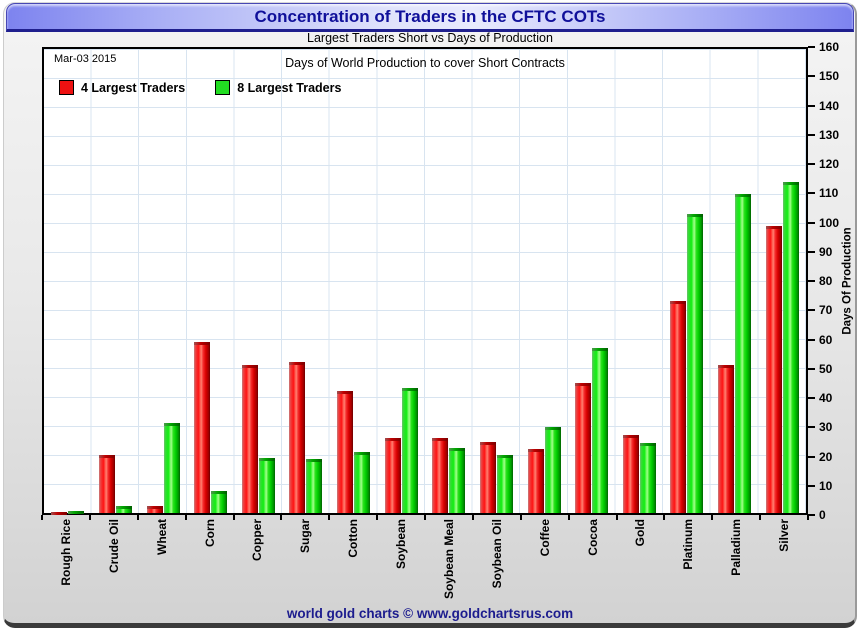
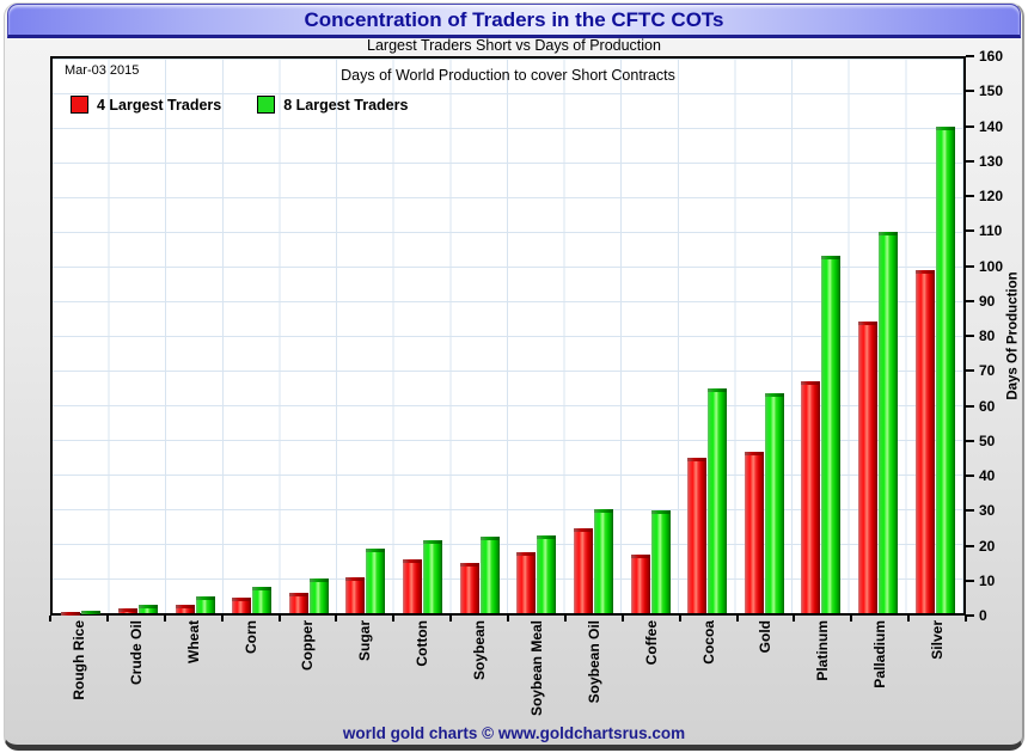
4 Largest Traders/Crude Oil: 20 -> 2
8 Largest Traders/Wheat: 31 -> 5
4 Largest Traders/Corn: 59 -> 5
4 Largest Traders/Copper: 51 -> 6
8 Largest Traders/Copper: 19 -> 10
4 Largest Traders/Sugar: 52 -> 10
4 Largest Traders/Cotton: 42 -> 16
4 Largest Traders/Soybean: 26 -> 14
8 Largest Traders/Soybean: 43 -> 22
4 Largest Traders/Soybean Meal: 26 -> 18
8 Largest Traders/Soybean Oil: 20 -> 30
4 Largest Traders/Coffee: 22 -> 17
8 Largest Traders/Cocoa: 57 -> 65
4 Largest Traders/Gold: 27 -> 46
8 Largest Traders/Gold: 24 -> 64
4 Largest Traders/Platinum: 73 -> 67
4 Largest Traders/Palladium: 51 -> 84
8 Largest Traders/Silver: 114 -> 140
